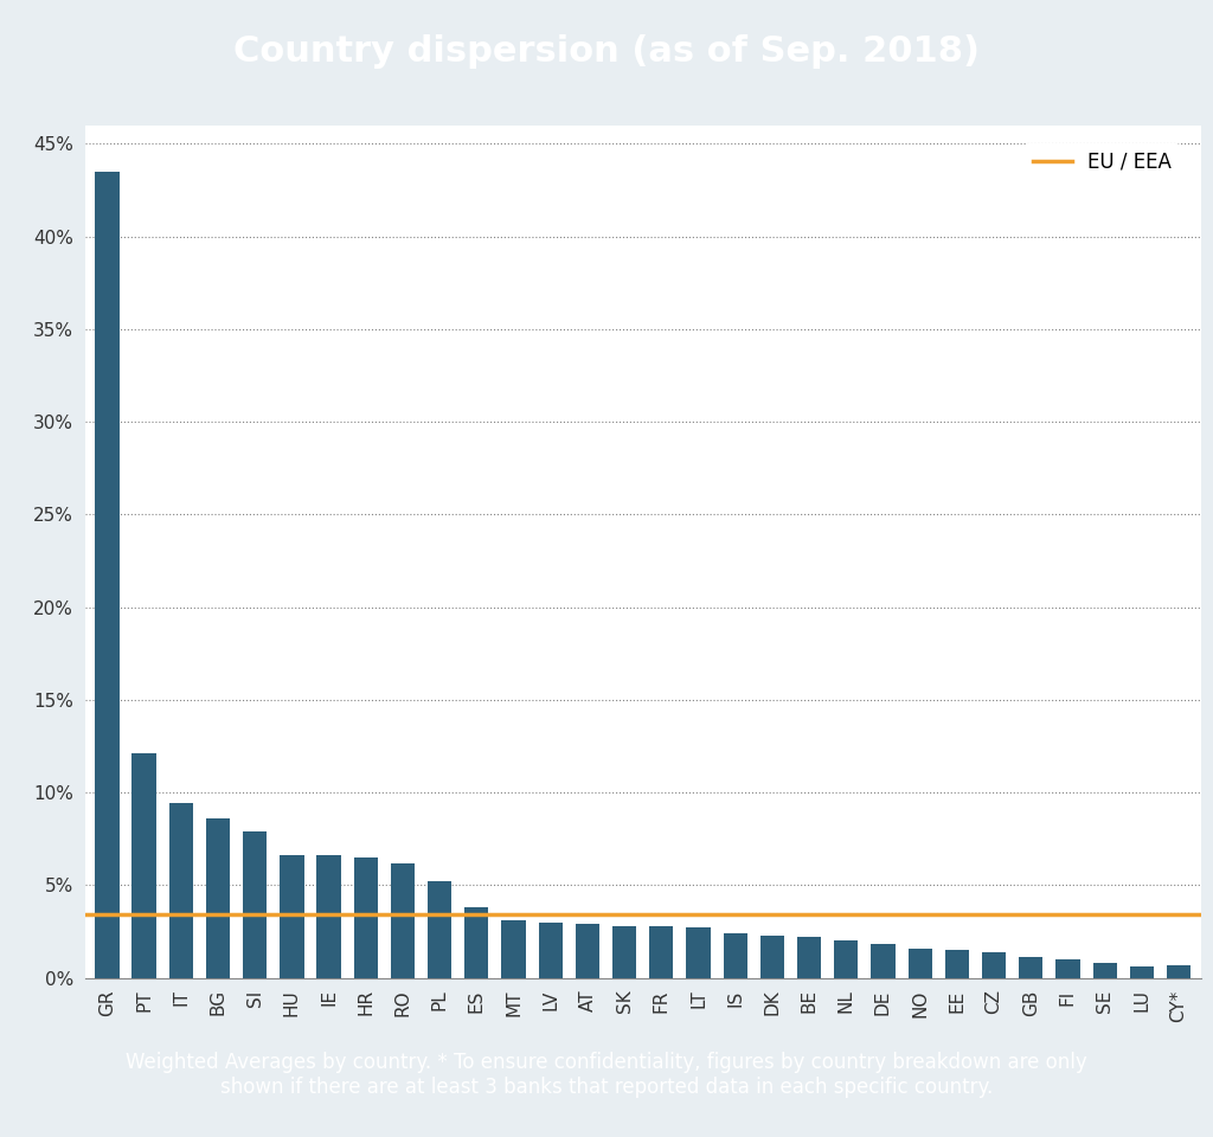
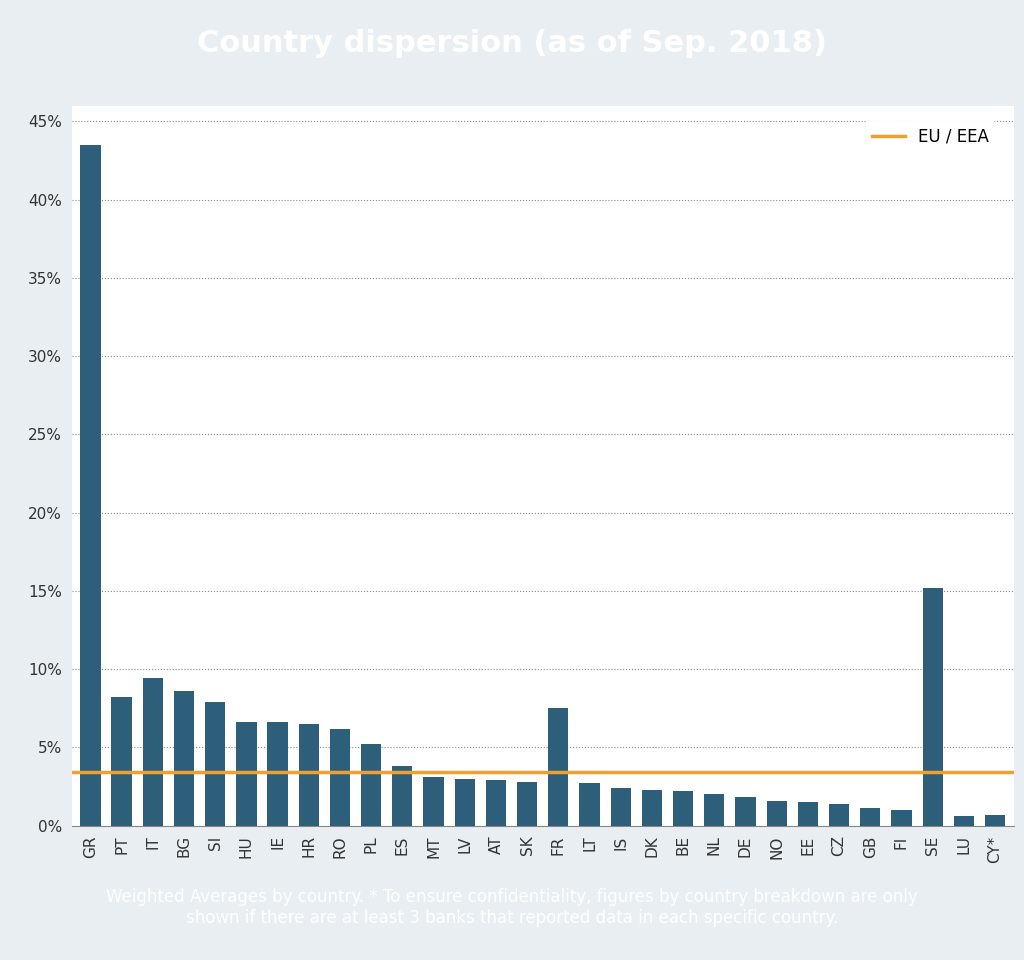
PT: 12.1% -> 8.2%
FR: 2.8% -> 7.5%
SE: 0.8% -> 15.2%
